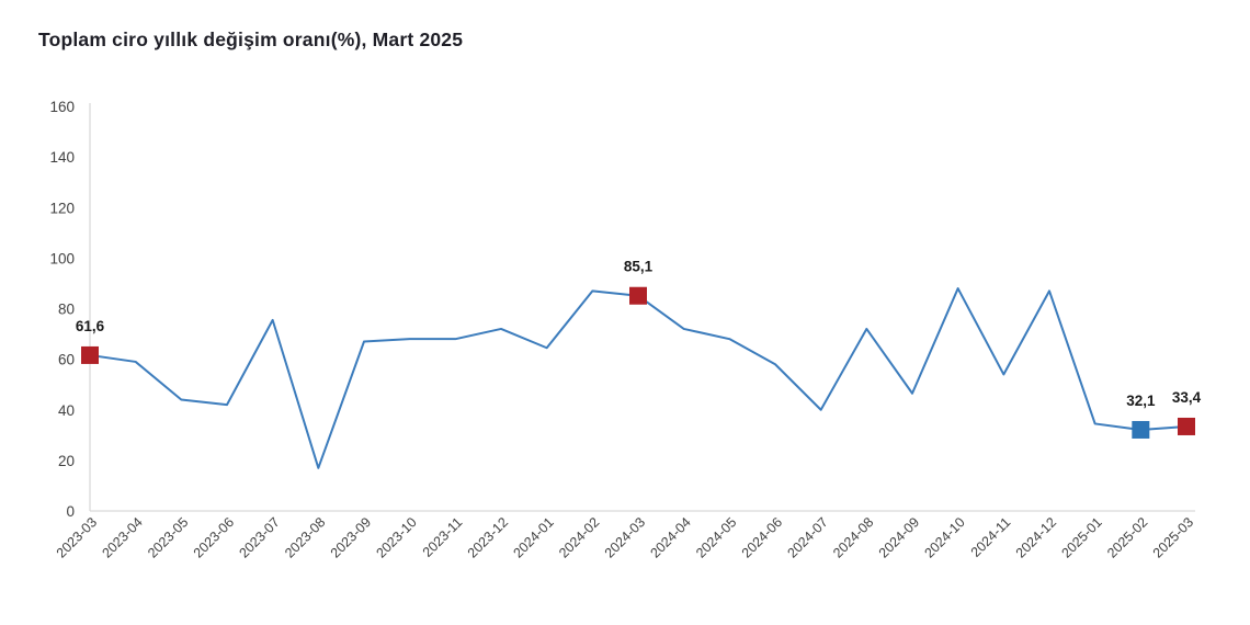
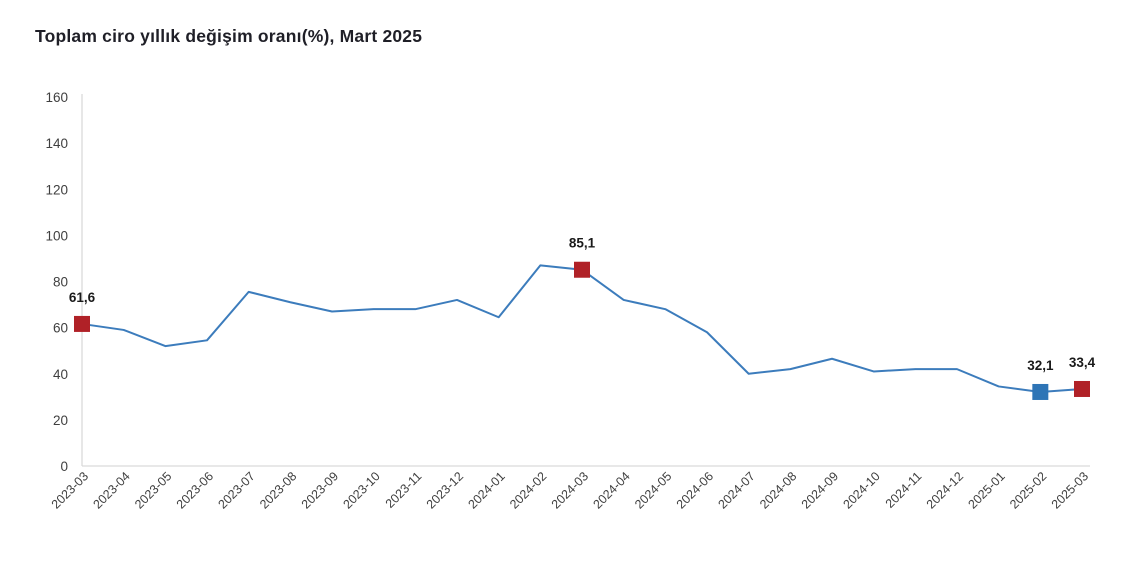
2023-05: 44 -> 52
2023-06: 42 -> 54
2023-08: 17 -> 71
2024-08: 72 -> 42
2024-10: 88 -> 41
2024-11: 54 -> 42
2024-12: 87 -> 42
